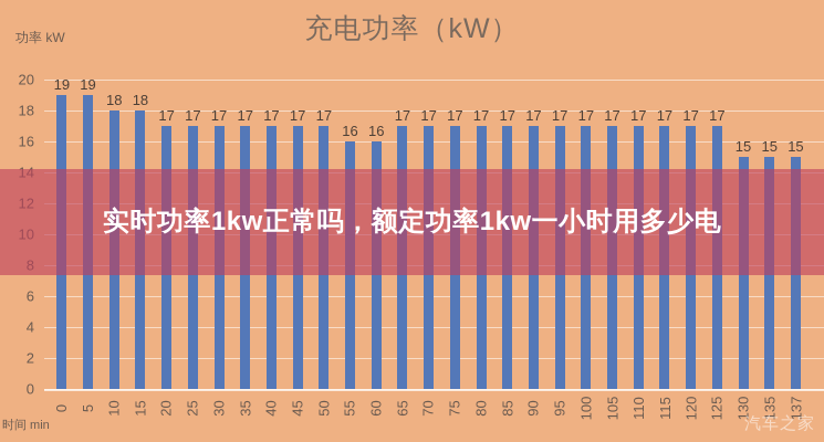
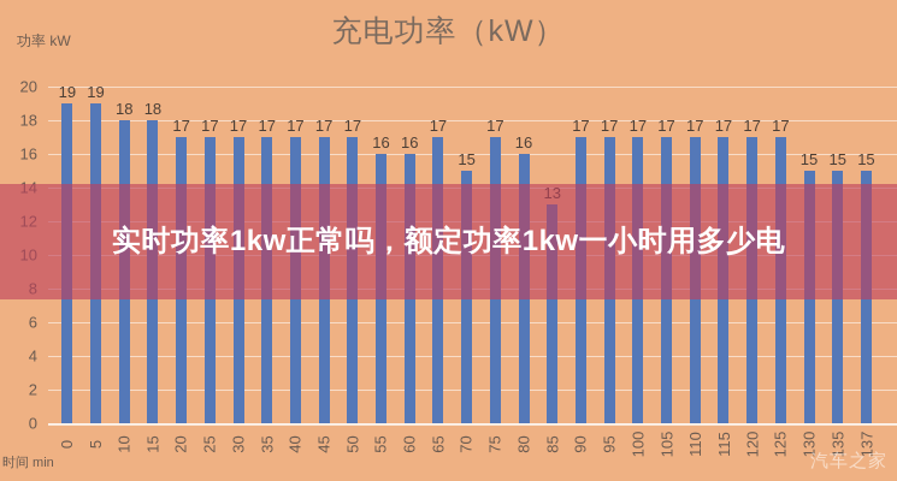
70: 17 -> 15
80: 17 -> 16
85: 17 -> 13
